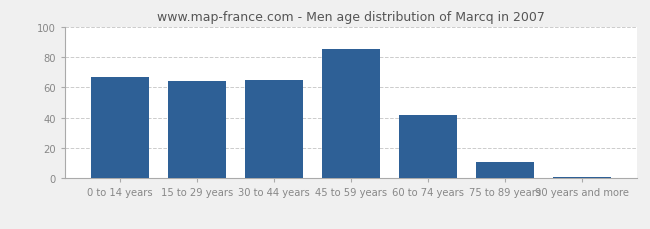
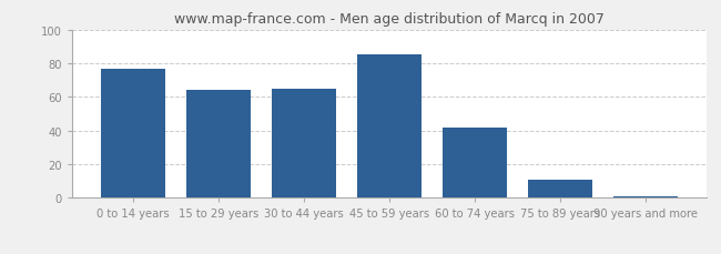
0 to 14 years: 67 -> 77
